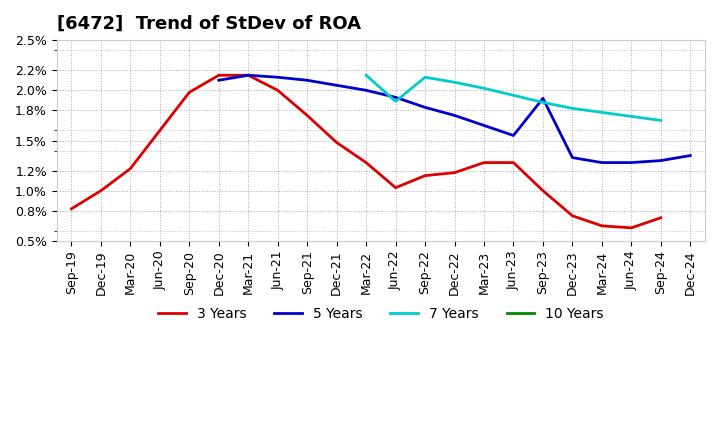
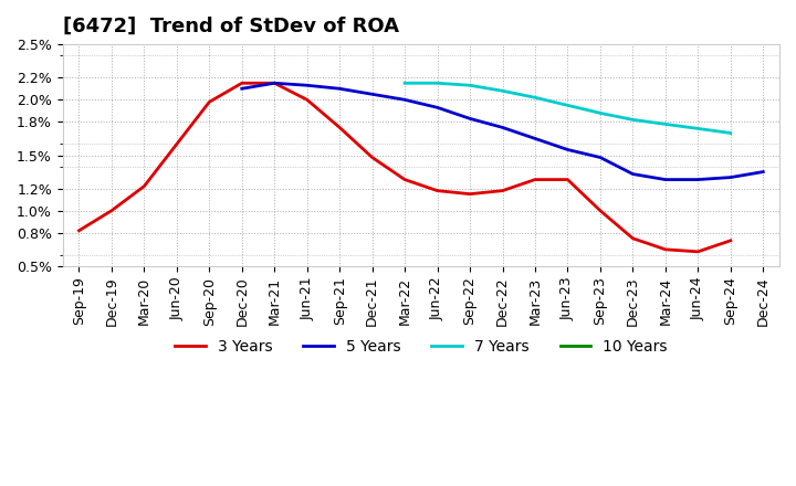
3 Years/Jun-22: 1.03% -> 1.18%
7 Years/Jun-22: 1.89% -> 2.15%
5 Years/Sep-23: 1.92% -> 1.48%
